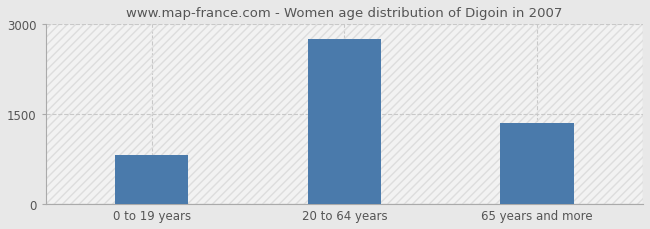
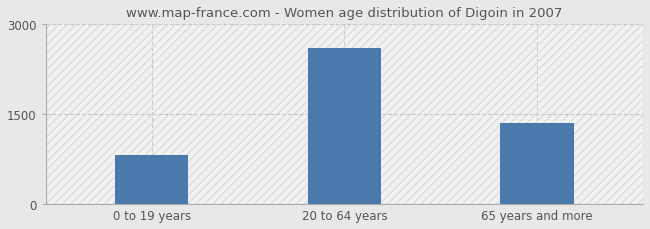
20 to 64 years: 2750 -> 2600
